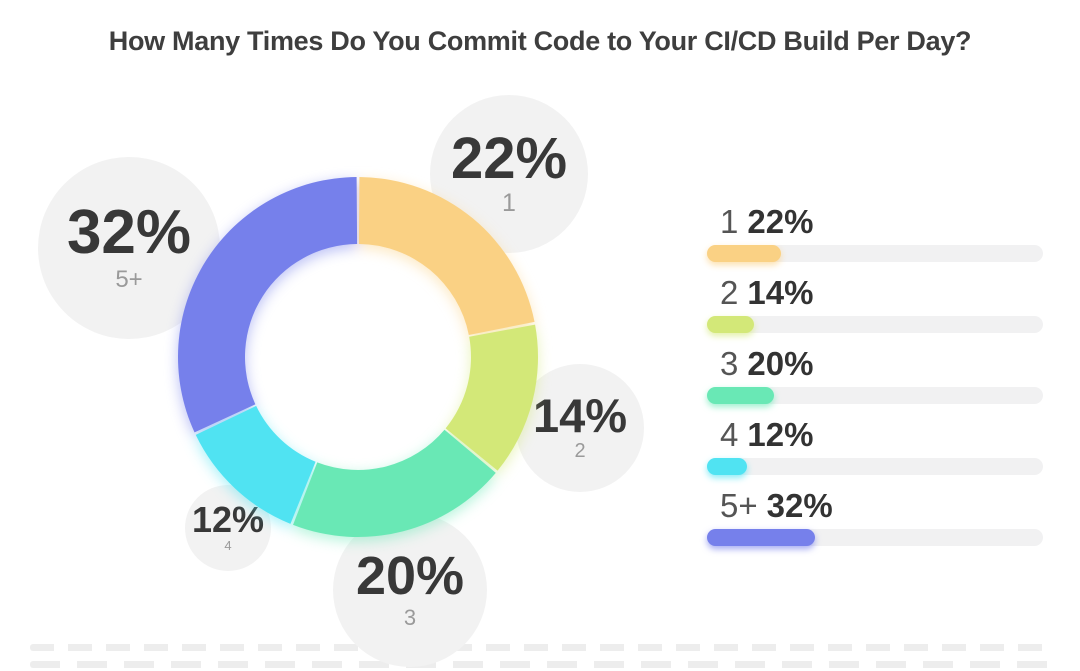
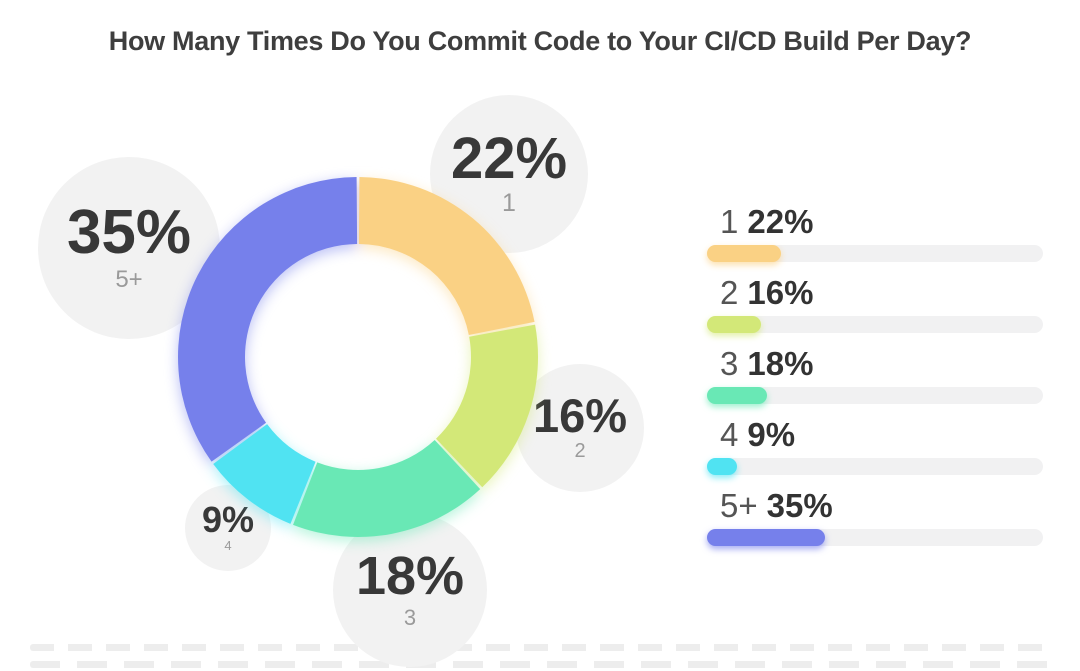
2: 14% -> 16%
3: 20% -> 18%
4: 12% -> 9%
5+: 32% -> 35%
